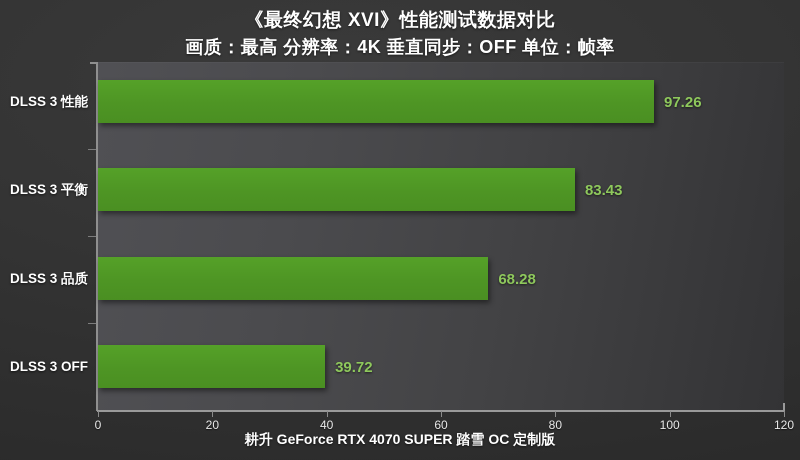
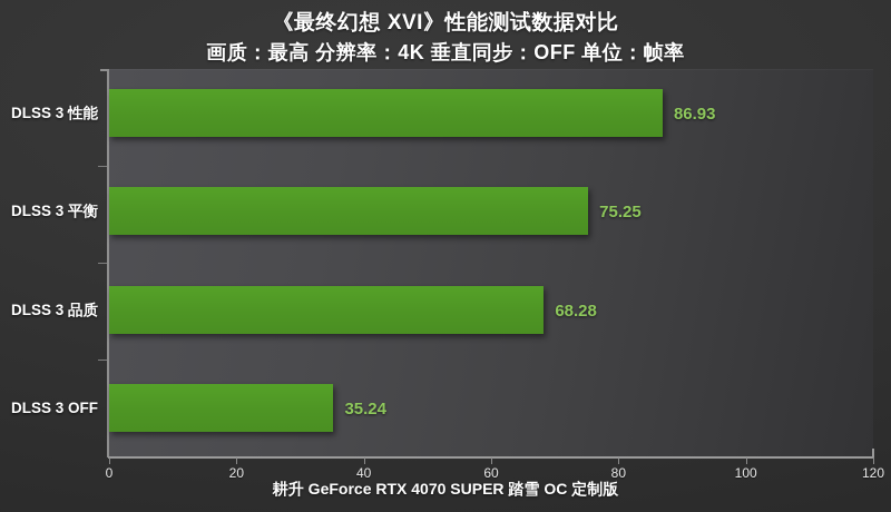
DLSS 3 性能: 97.26 -> 86.93
DLSS 3 平衡: 83.43 -> 75.25
DLSS 3 OFF: 39.72 -> 35.24
